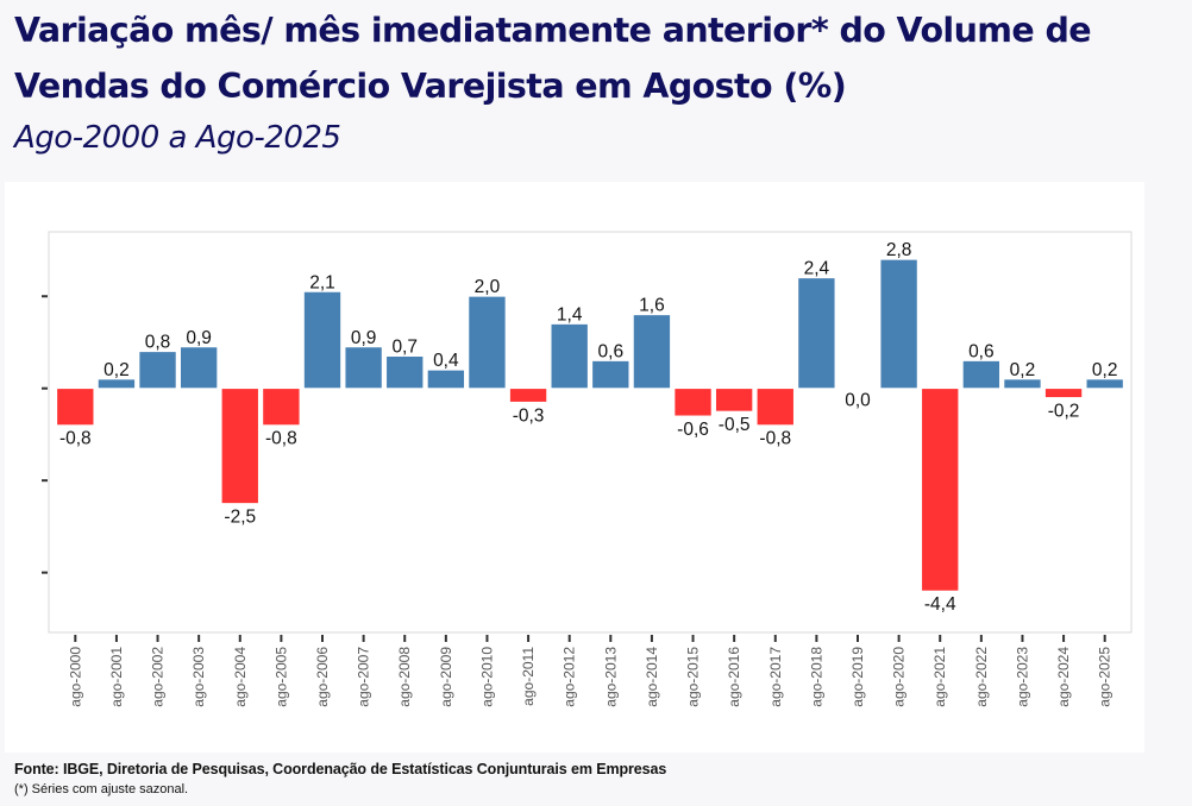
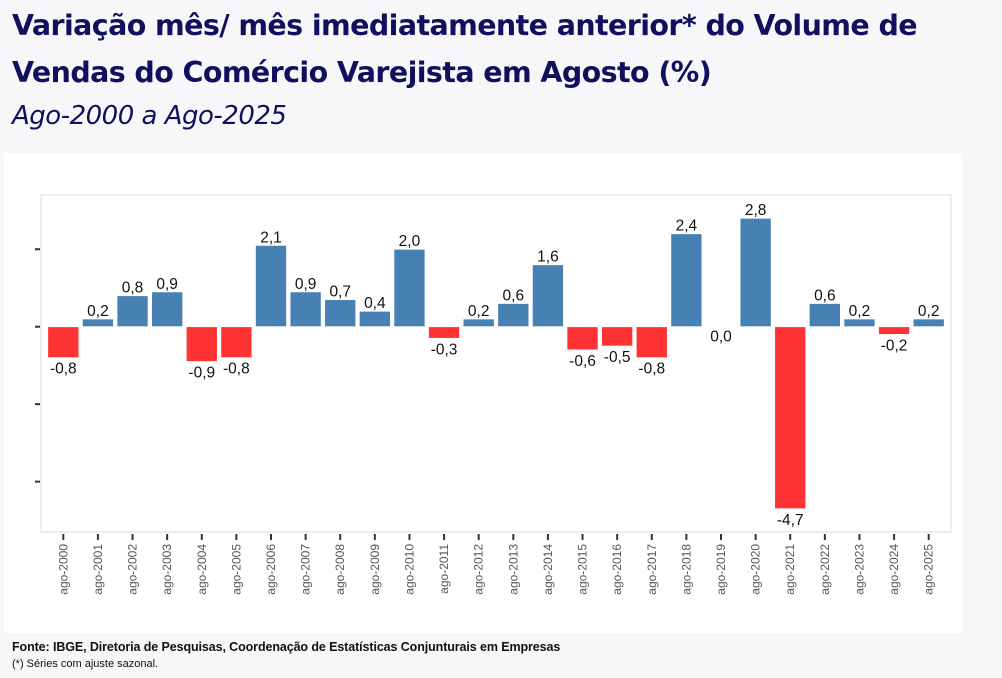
ago-2004: -2,5 -> -0,9
ago-2012: 1,4 -> 0,2
ago-2021: -4,4 -> -4,7
